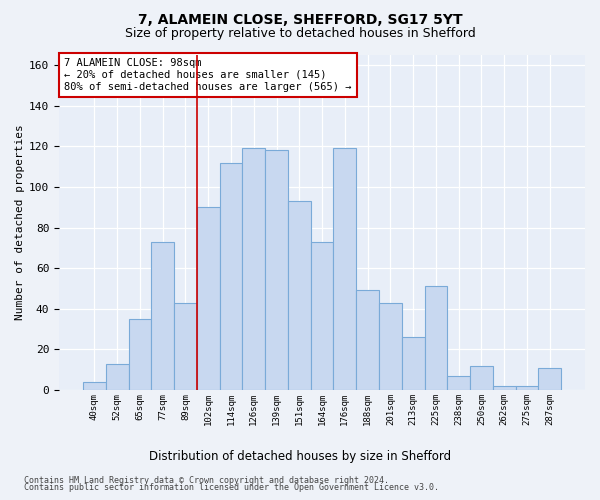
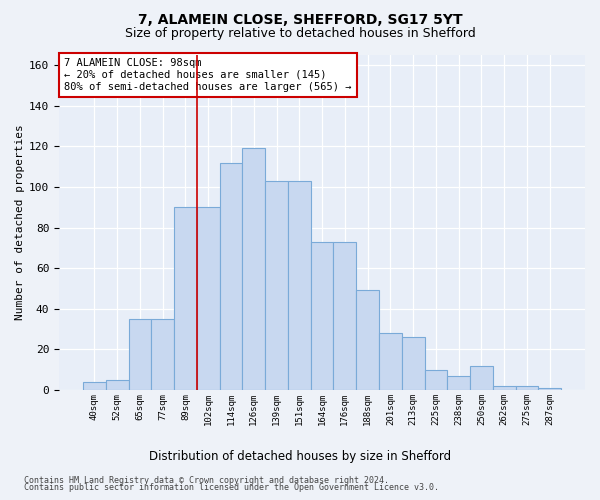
52sqm: 13 -> 5
77sqm: 73 -> 35
89sqm: 43 -> 90
139sqm: 118 -> 103
151sqm: 93 -> 103
176sqm: 119 -> 73
201sqm: 43 -> 28
225sqm: 51 -> 10
287sqm: 11 -> 1
